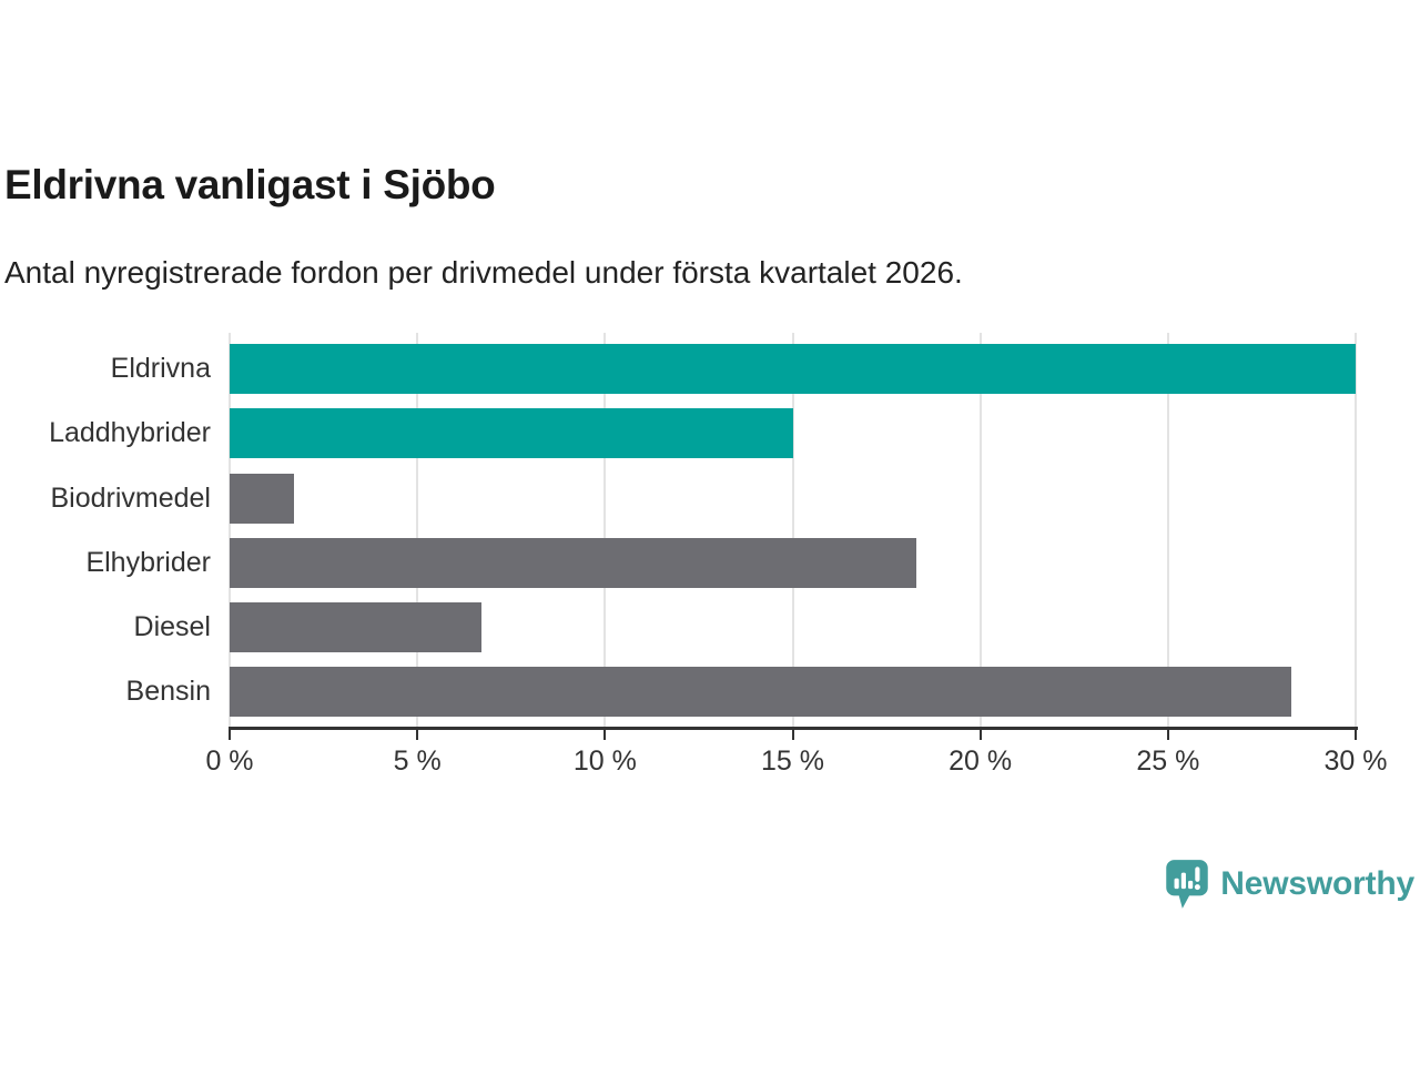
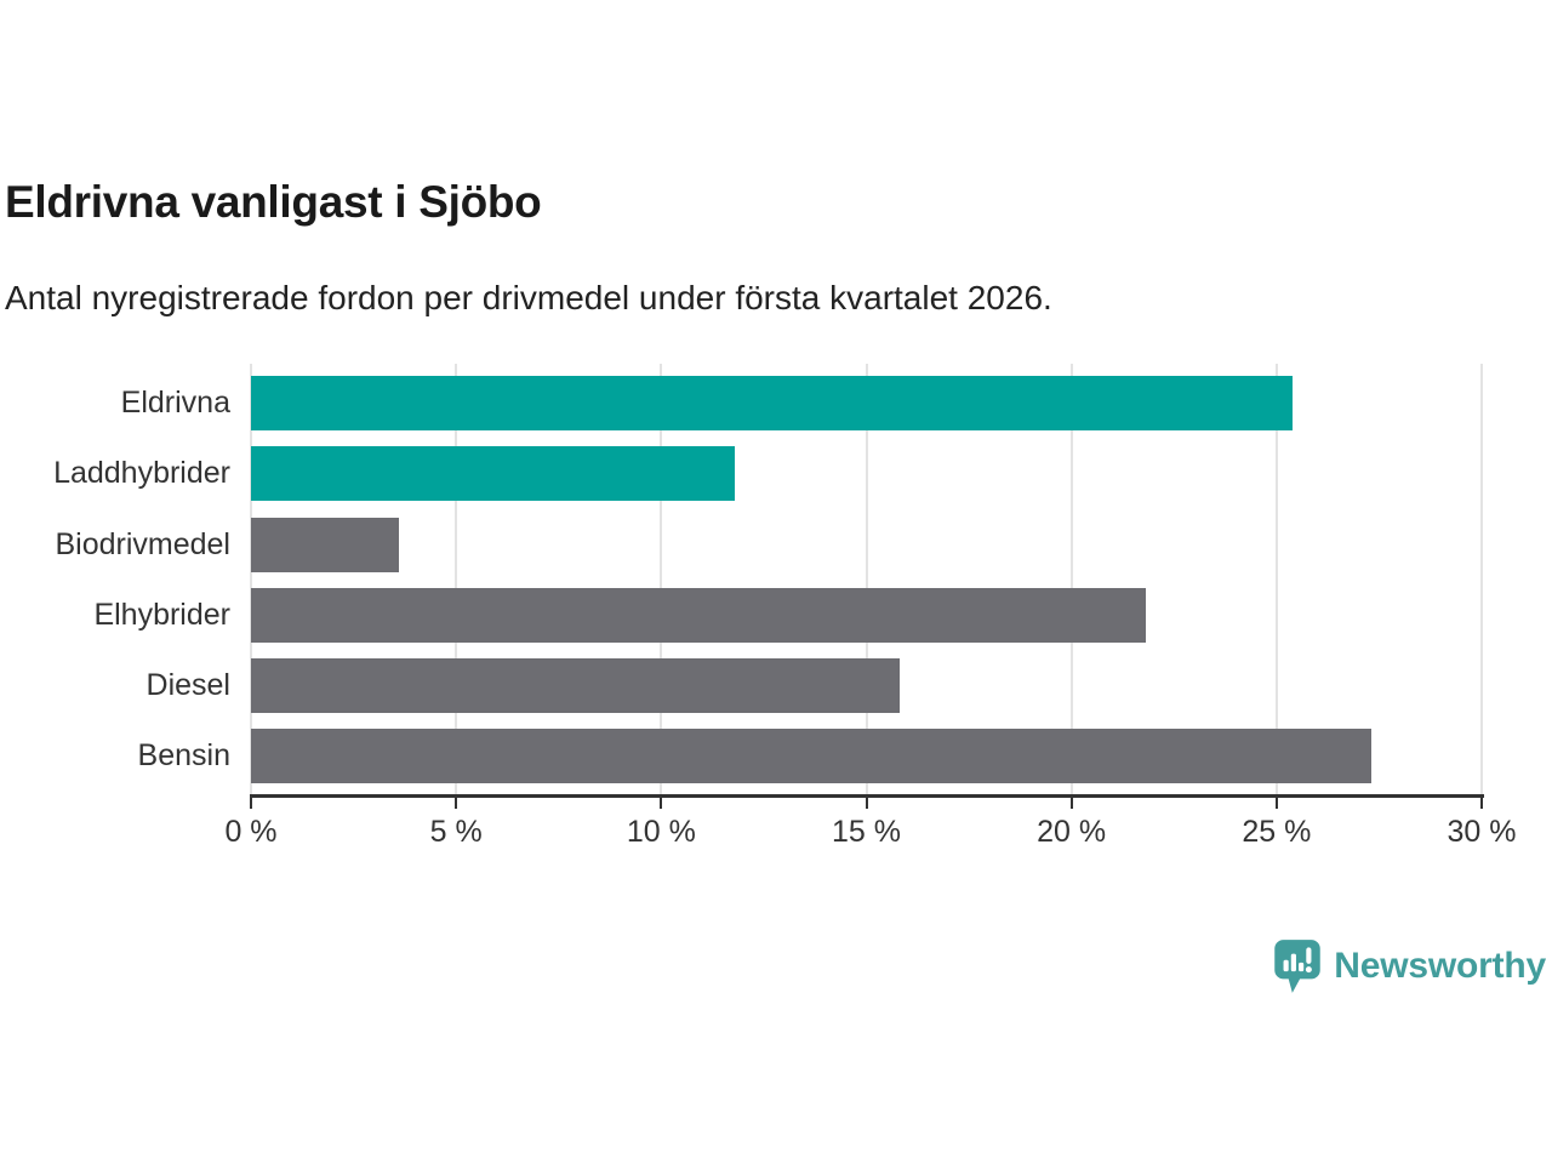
Eldrivna: 30.0% -> 25.4%
Laddhybrider: 15.0% -> 11.8%
Biodrivmedel: 1.7% -> 3.6%
Elhybrider: 18.3% -> 21.8%
Diesel: 6.7% -> 15.8%
Bensin: 28.3% -> 27.3%
